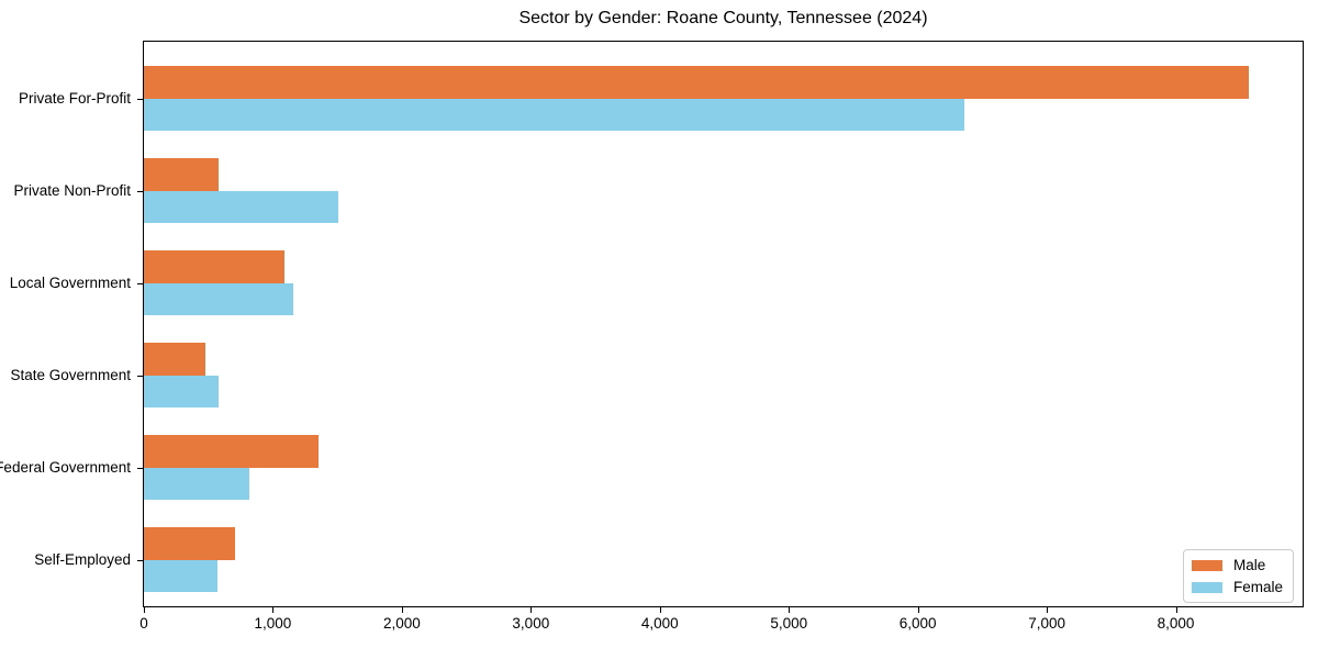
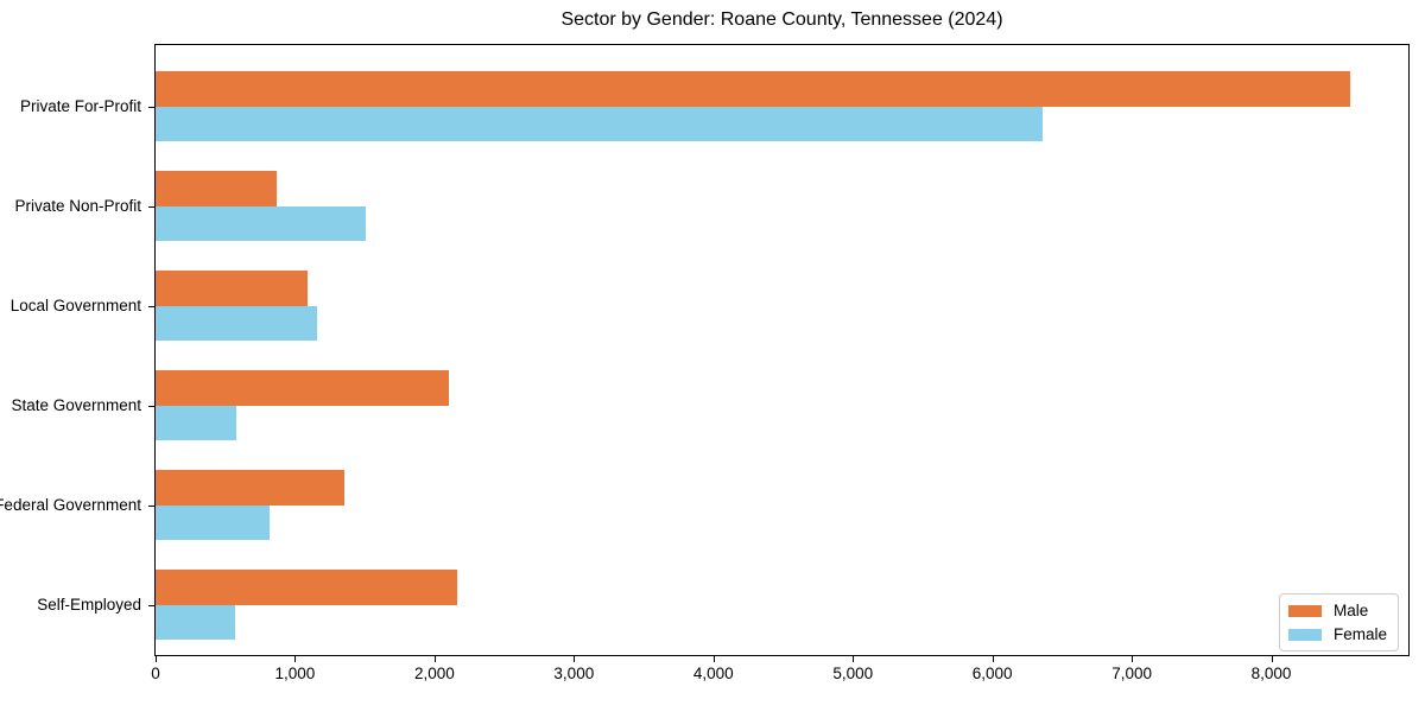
Male/Private Non-Profit: 580 -> 870
Male/State Government: 480 -> 2100
Male/Self-Employed: 710 -> 2160
